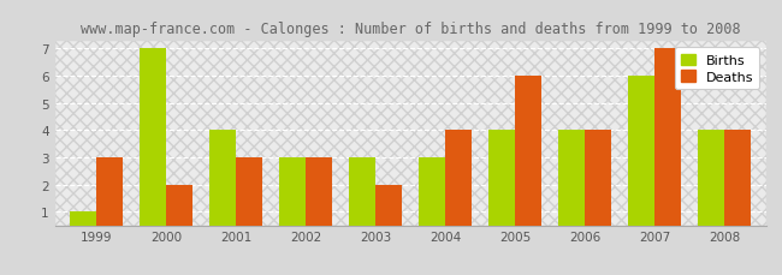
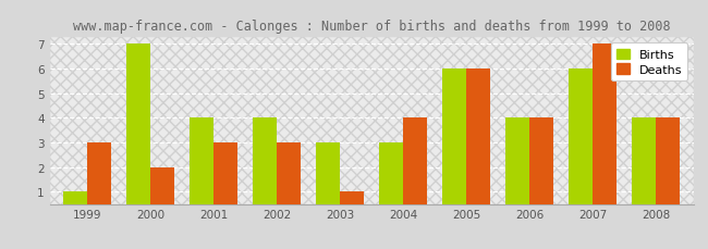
Births/2002: 3 -> 4
Deaths/2003: 2 -> 1
Births/2005: 4 -> 6
